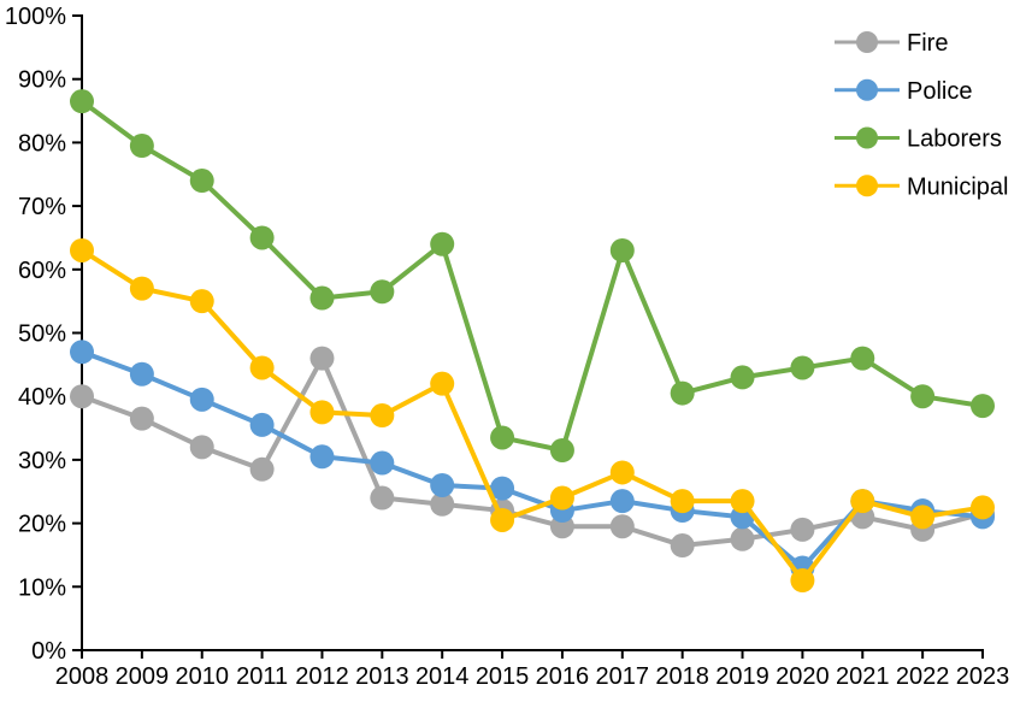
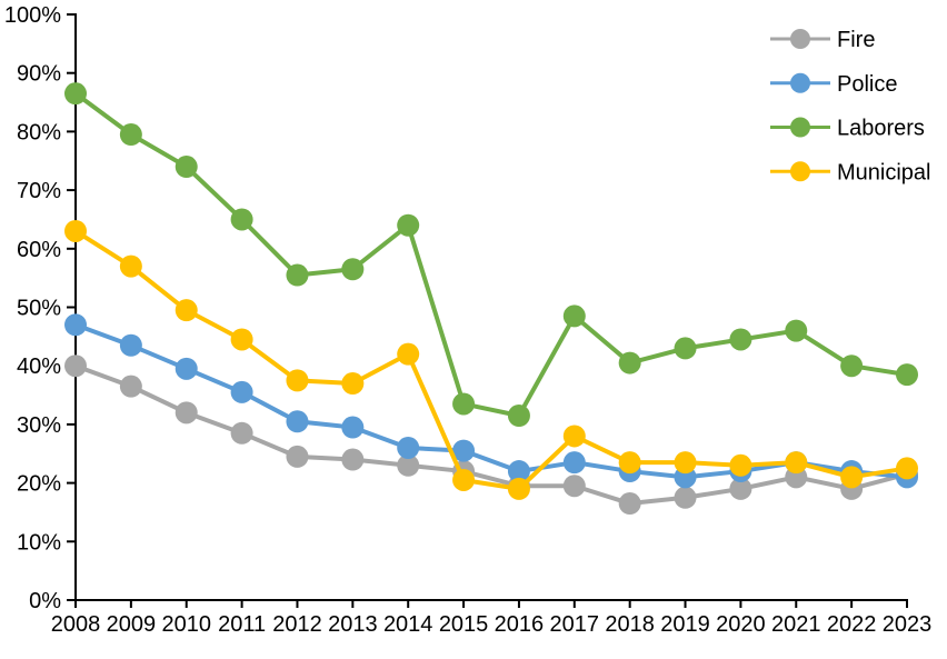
Municipal/2010: 55% -> 50%
Fire/2012: 46% -> 24%
Municipal/2016: 24% -> 19%
Laborers/2017: 63% -> 48%
Police/2020: 13% -> 22%
Municipal/2020: 11% -> 23%
